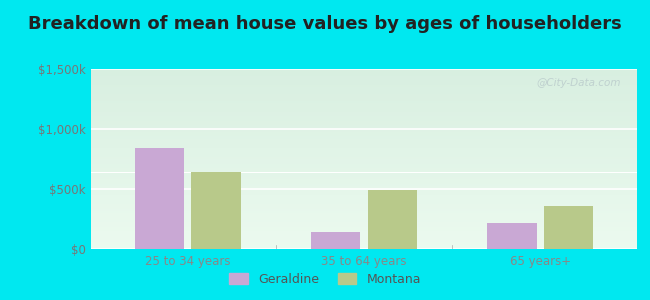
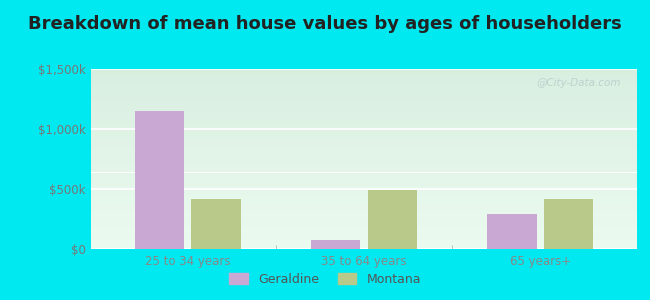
Geraldine/25 to 34 years: $840k -> $1,150k
Montana/25 to 34 years: $640k -> $420k
Geraldine/35 to 64 years: $140k -> $80k
Geraldine/65 years+: $220k -> $290k
Montana/65 years+: $360k -> $420k
